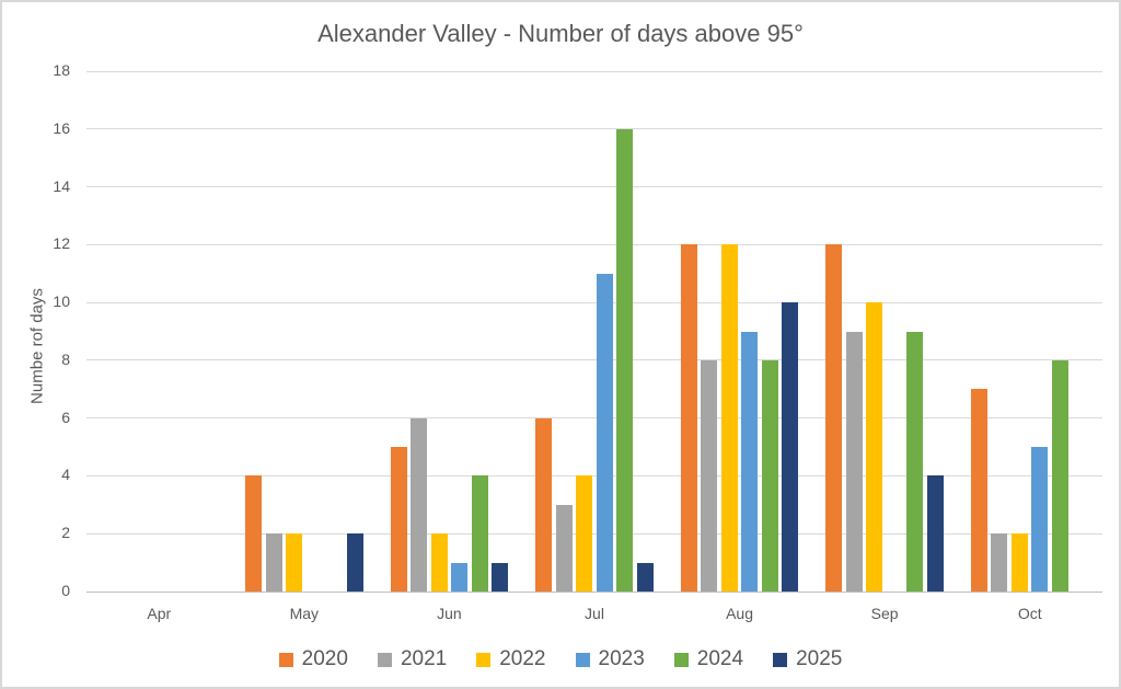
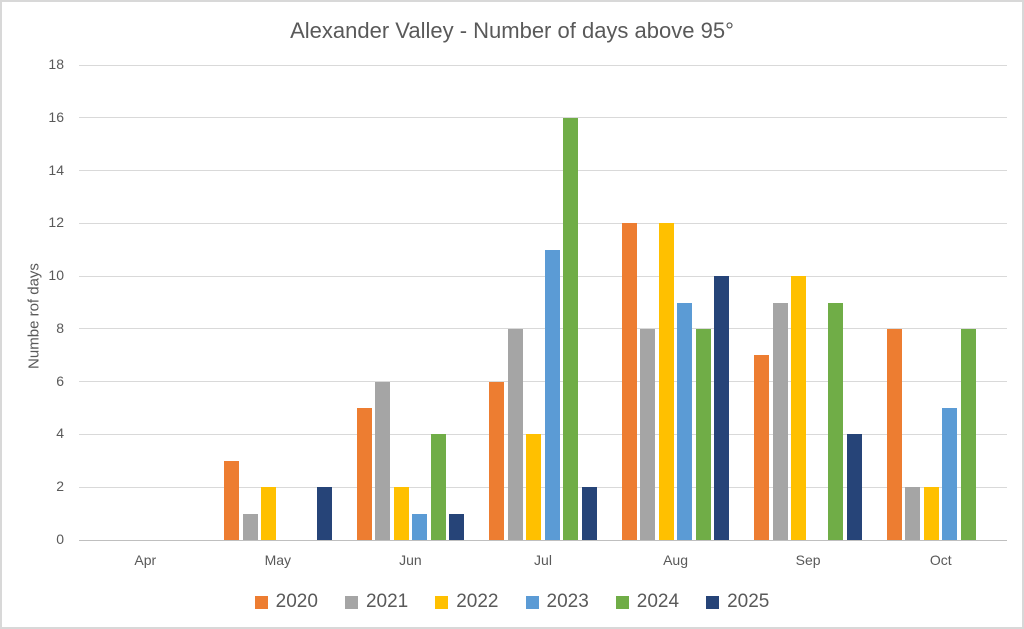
2020/May: 4 -> 3
2021/May: 2 -> 1
2021/Jul: 3 -> 8
2025/Jul: 1 -> 2
2020/Sep: 12 -> 7
2020/Oct: 7 -> 8
